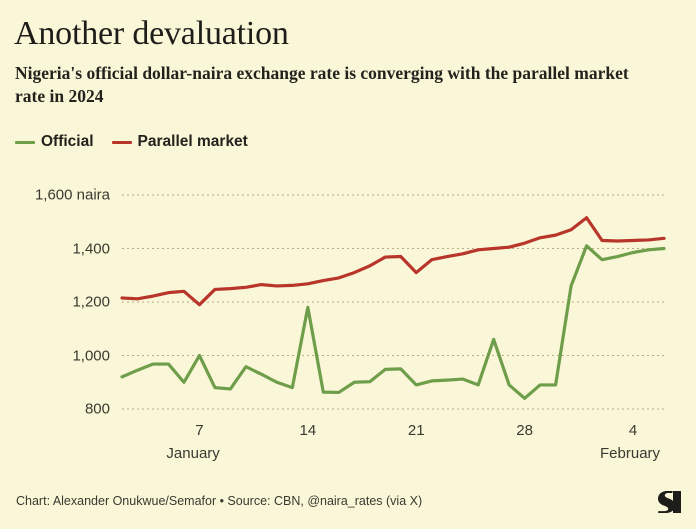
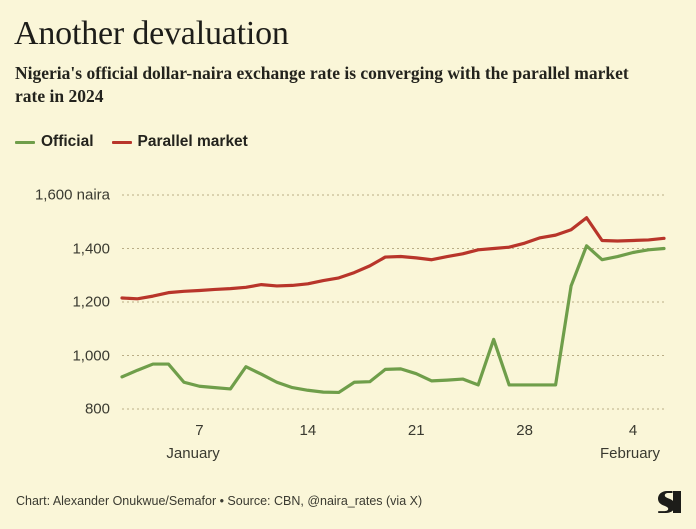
Official/7: 1000 -> 880
Parallel market/7: 1190 -> 1240
Official/14: 1180 -> 870
Official/21: 890 -> 930
Parallel market/21: 1310 -> 1360
Official/28: 840 -> 890
